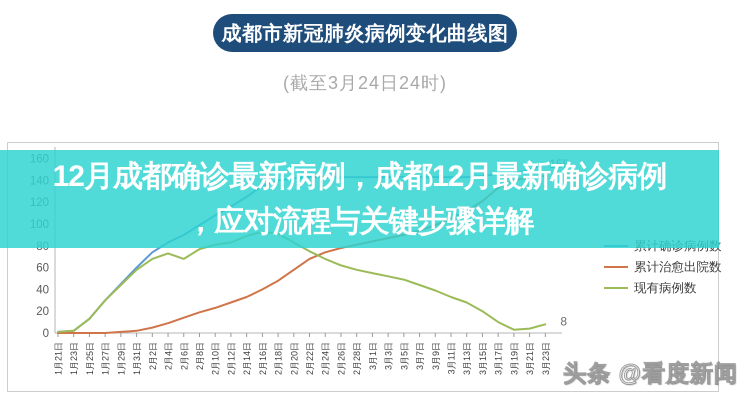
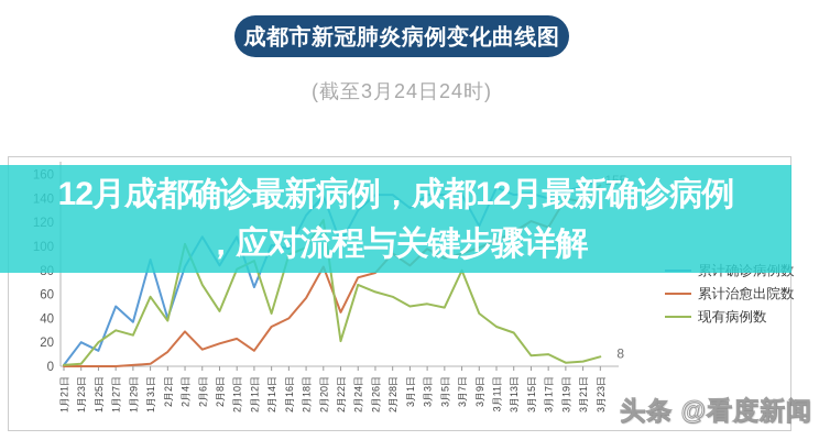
累计确诊病例数/1月23日: 2 -> 20
现有病例数/1月25日: 13 -> 20
累计确诊病例数/1月27日: 30 -> 50
累计确诊病例数/1月29日: 45 -> 37
现有病例数/1月29日: 44 -> 26
累计确诊病例数/1月31日: 60 -> 89
累计确诊病例数/2月2日: 74 -> 40
累计治愈出院数/2月2日: 5 -> 12
现有病例数/2月2日: 68 -> 38
累计治愈出院数/2月4日: 9 -> 29
现有病例数/2月4日: 73 -> 102
累计确诊病例数/2月6日: 90 -> 108
累计确诊病例数/2月8日: 99 -> 84
现有病例数/2月8日: 77 -> 46
累计确诊病例数/2月12日: 116 -> 66
累计治愈出院数/2月12日: 28 -> 13
现有病例数/2月12日: 83 -> 88
累计确诊病例数/2月14日: 125 -> 101
现有病例数/2月14日: 89 -> 44
累计确诊病例数/2月16日: 135 -> 98
累计确诊病例数/2月18日: 140 -> 126
累计治愈出院数/2月18日: 48 -> 57
现有病例数/2月18日: 91 -> 99
累计治愈出院数/2月20日: 58 -> 83
现有病例数/2月20日: 83 -> 122
累计确诊病例数/2月22日: 143 -> 103
累计治愈出院数/2月22日: 68 -> 45
现有病例数/2月22日: 75 -> 21
累计确诊病例数/2月24日: 143 -> 130
累计治愈出院数/2月28日: 81 -> 94
累计确诊病例数/3月1日: 143 -> 132
现有病例数/3月1日: 55 -> 50
累计治愈出院数/3月3日: 87 -> 98
现有病例数/3月7日: 44 -> 80
累计确诊病例数/3月9日: 143 -> 117
现有病例数/3月9日: 39 -> 44
累计确诊病例数/3月11日: 143 -> 149
现有病例数/3月15日: 20 -> 9
累计确诊病例数/3月17日: 146 -> 140
累计治愈出院数/3月17日: 133 -> 116
累计治愈出院数/3月21日: 143 -> 137
累计治愈出院数/3月23日: 144 -> 151
